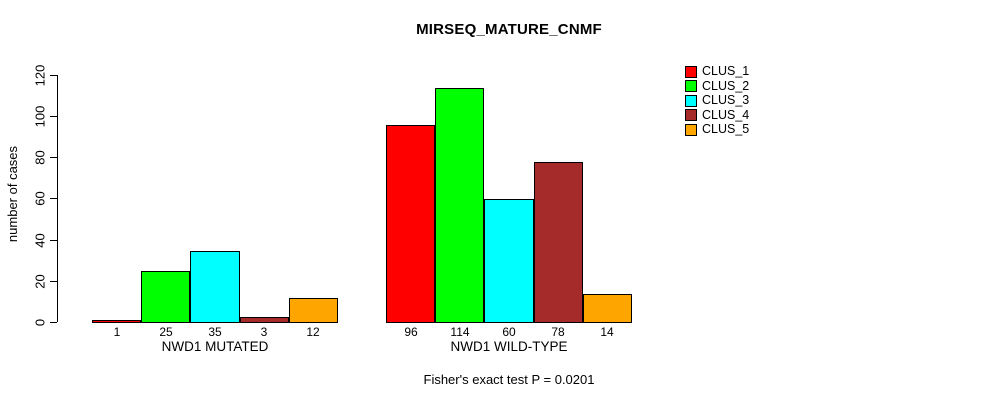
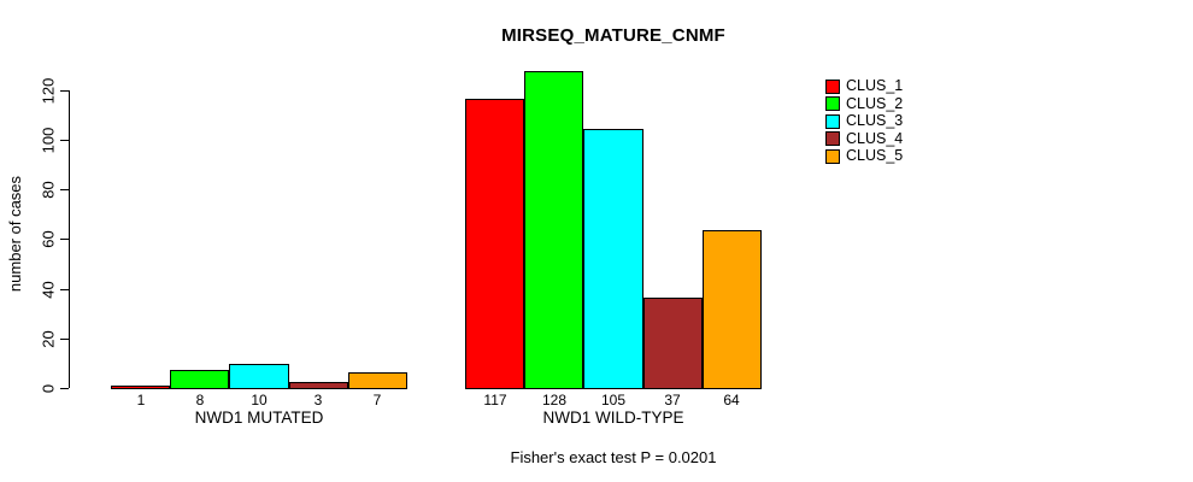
CLUS_2/NWD1 MUTATED: 25 -> 8
CLUS_3/NWD1 MUTATED: 35 -> 10
CLUS_5/NWD1 MUTATED: 12 -> 7
CLUS_1/NWD1 WILD-TYPE: 96 -> 117
CLUS_2/NWD1 WILD-TYPE: 114 -> 128
CLUS_3/NWD1 WILD-TYPE: 60 -> 105
CLUS_4/NWD1 WILD-TYPE: 78 -> 37
CLUS_5/NWD1 WILD-TYPE: 14 -> 64
